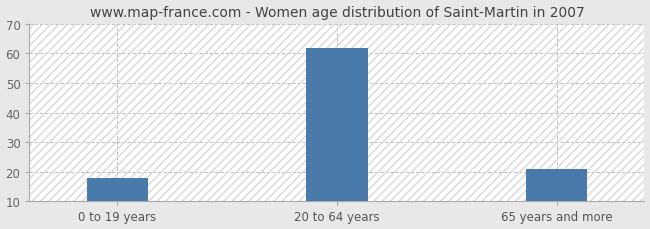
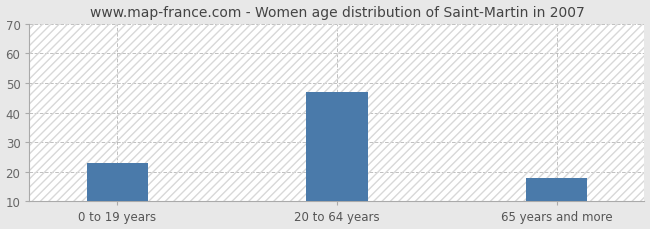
0 to 19 years: 18 -> 23
20 to 64 years: 62 -> 47
65 years and more: 21 -> 18
